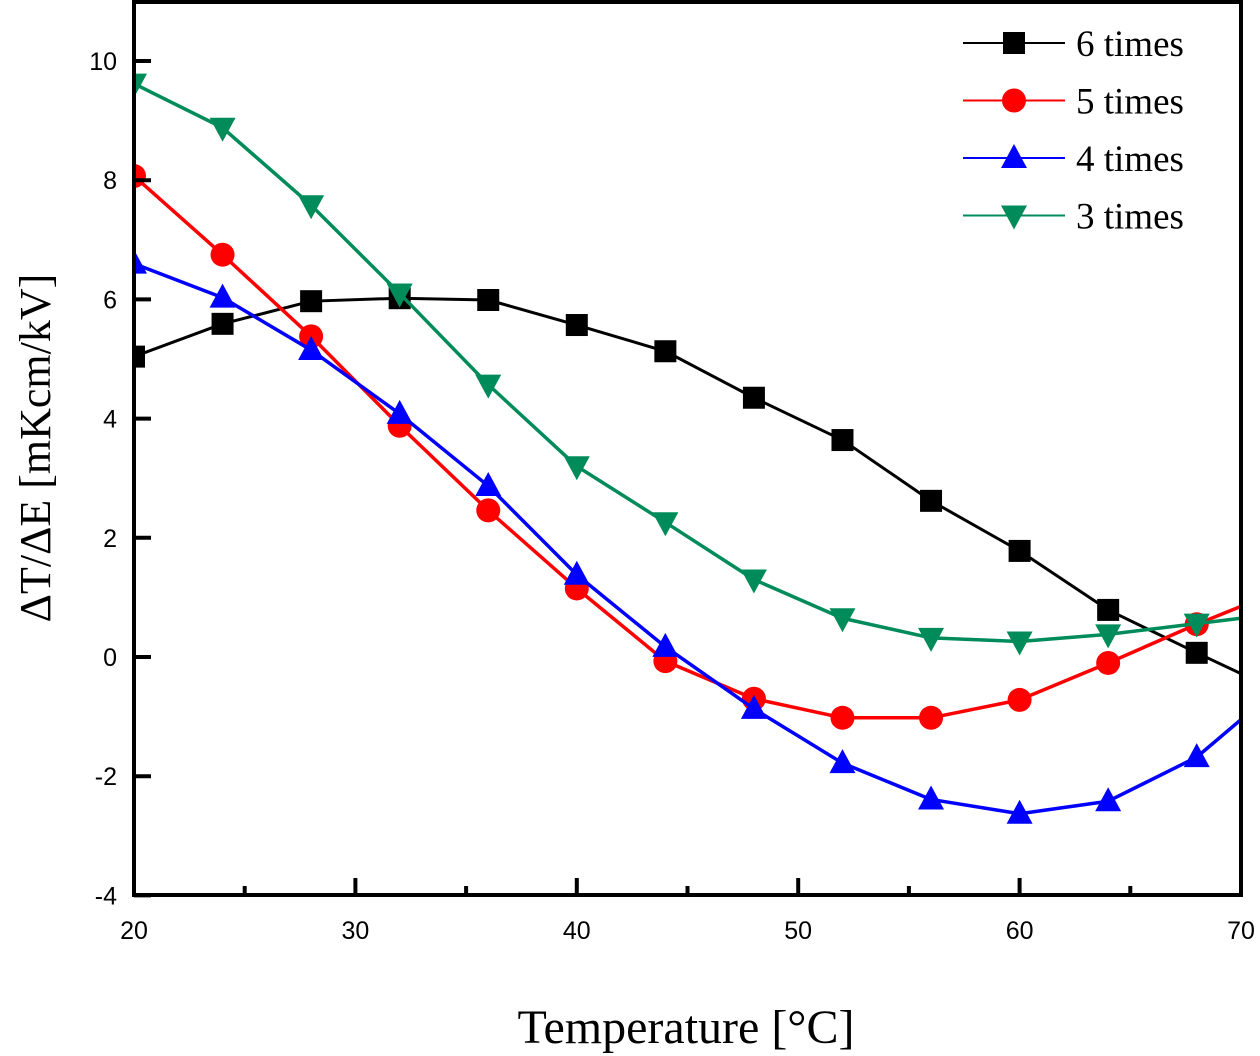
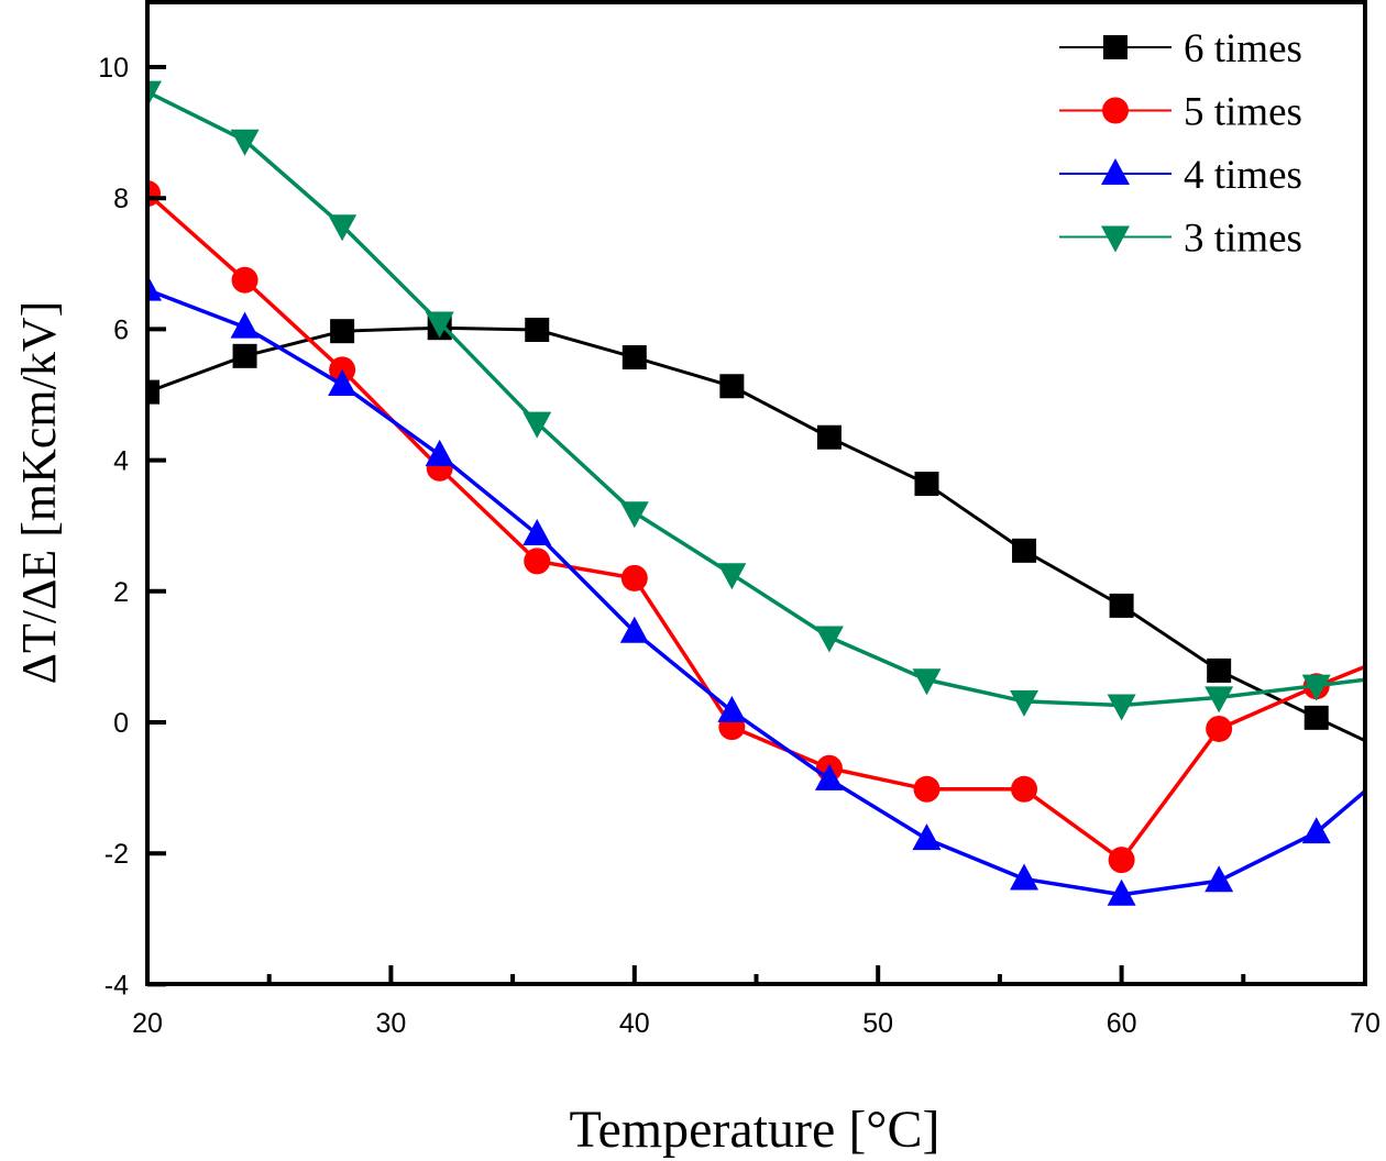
5 times/40: 1.1 -> 2.2
5 times/60: -0.7 -> -2.1
